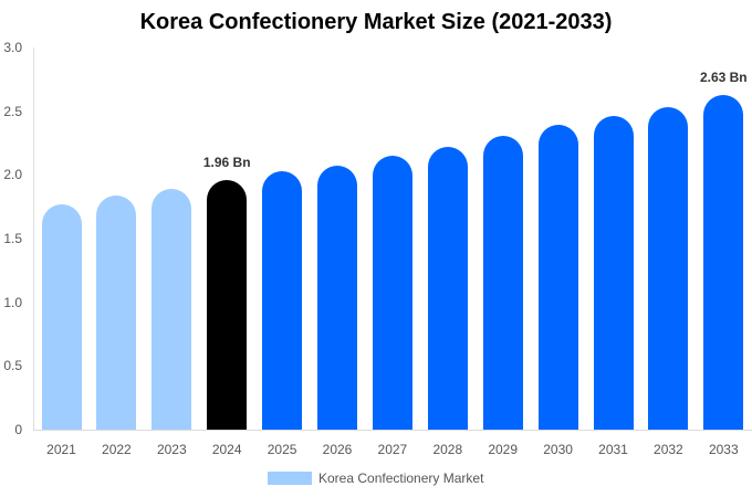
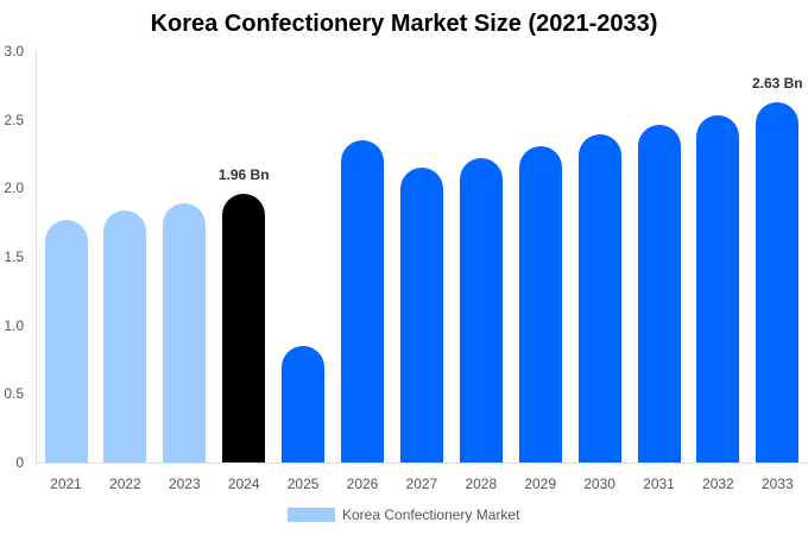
2025: 2.03 -> 0.85
2026: 2.07 -> 2.35
